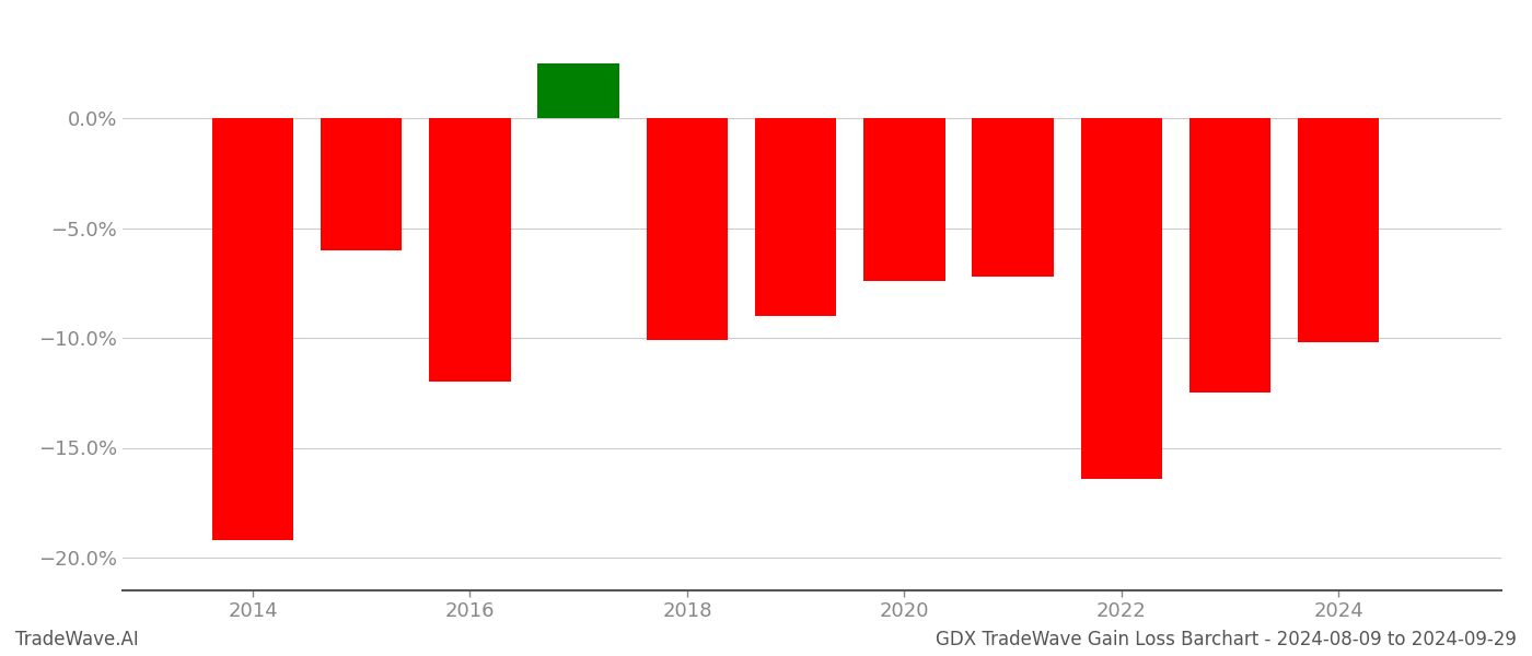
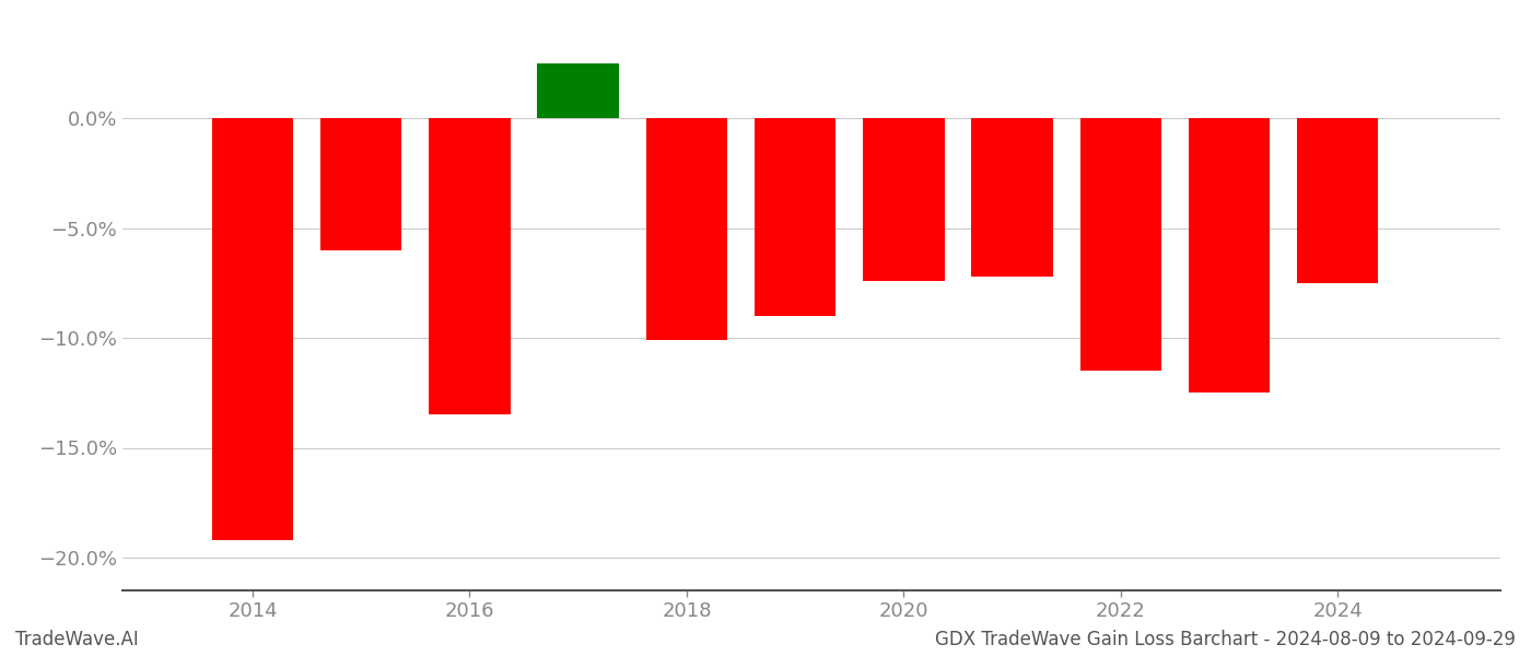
2016: -12.0% -> -13.5%
2022: -16.4% -> -11.5%
2024: -10.2% -> -7.5%
